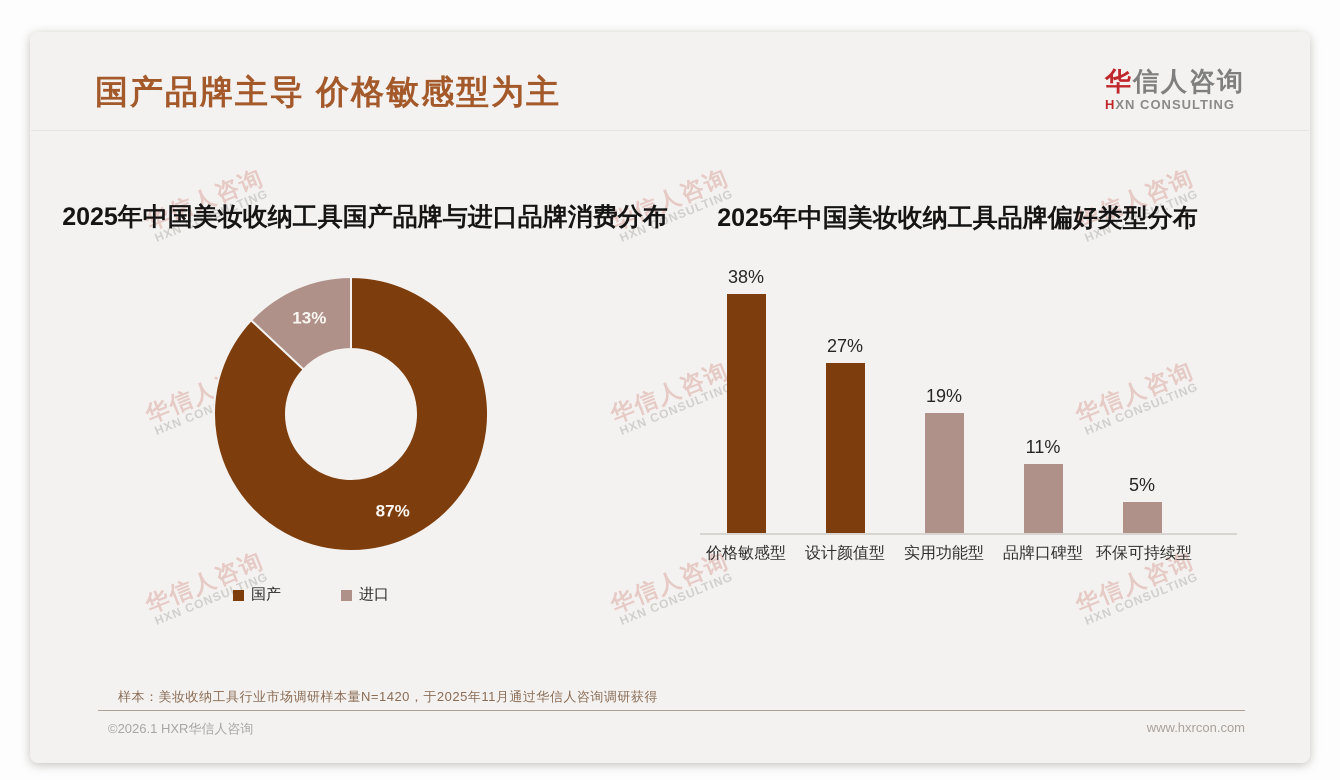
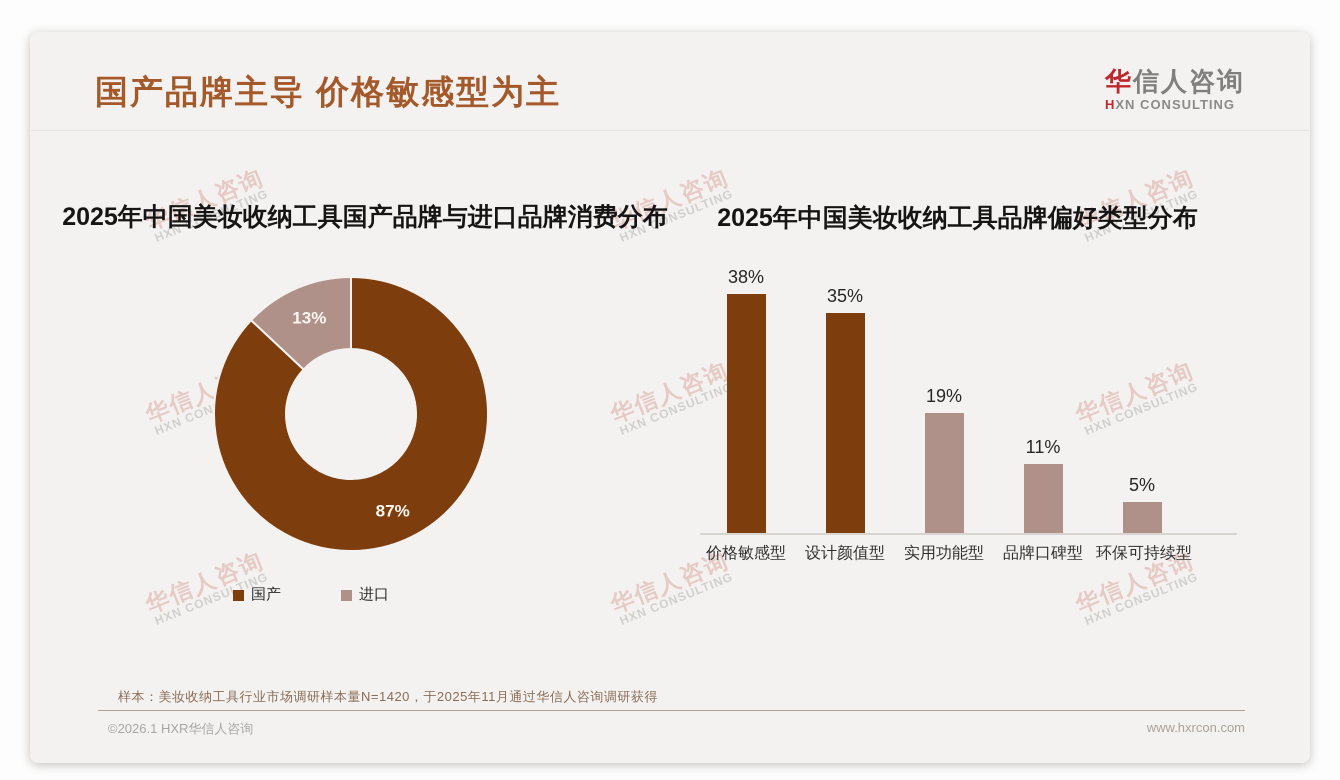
2025年中国美妆收纳工具品牌偏好类型分布/设计颜值型: 27% -> 35%
